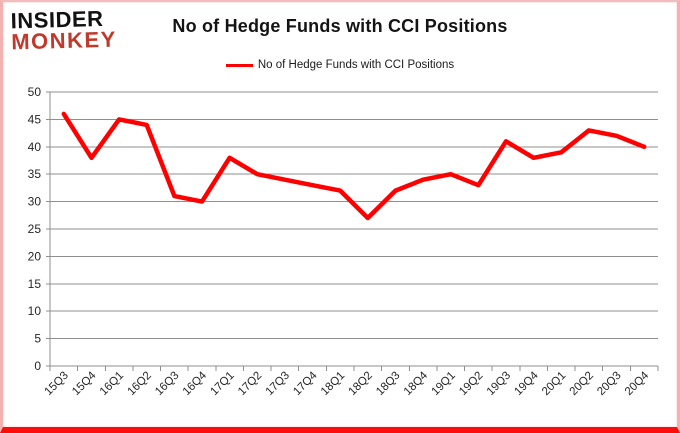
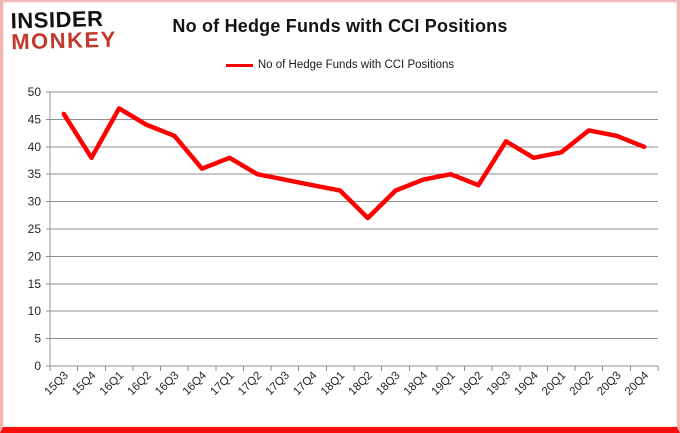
16Q1: 45 -> 47
16Q3: 31 -> 42
16Q4: 30 -> 36
